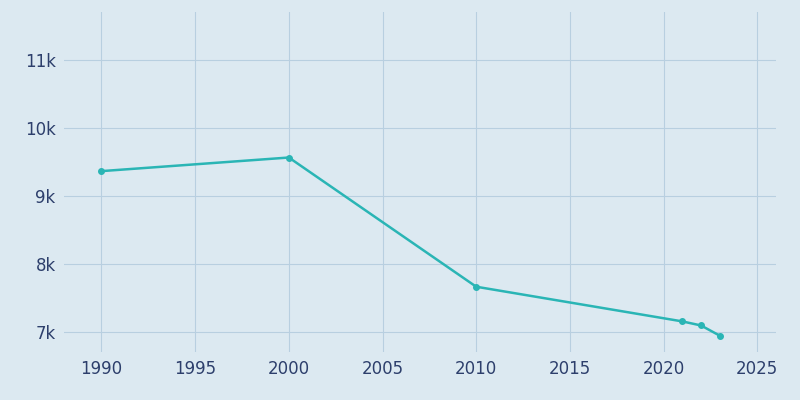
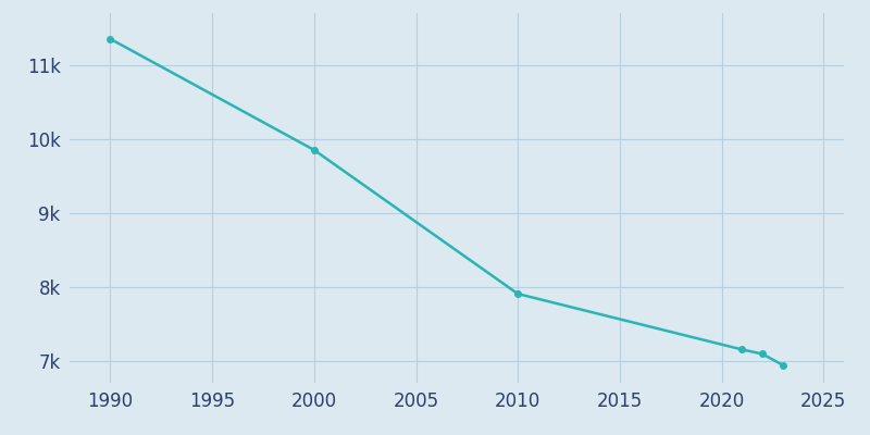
1990: 9.36k -> 11.35k
2000: 9.56k -> 9.85k
2010: 7.66k -> 7.90k
